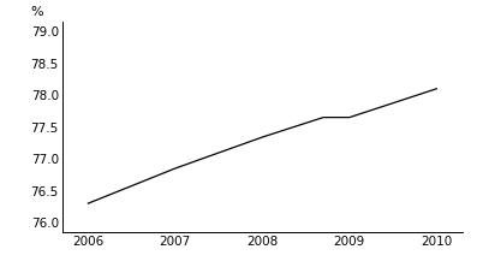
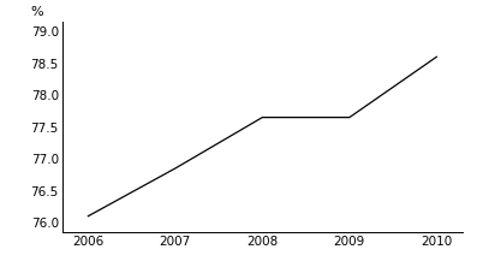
2006: 76.30 -> 76.10
2008: 77.34 -> 77.65
2010: 78.10 -> 78.60
